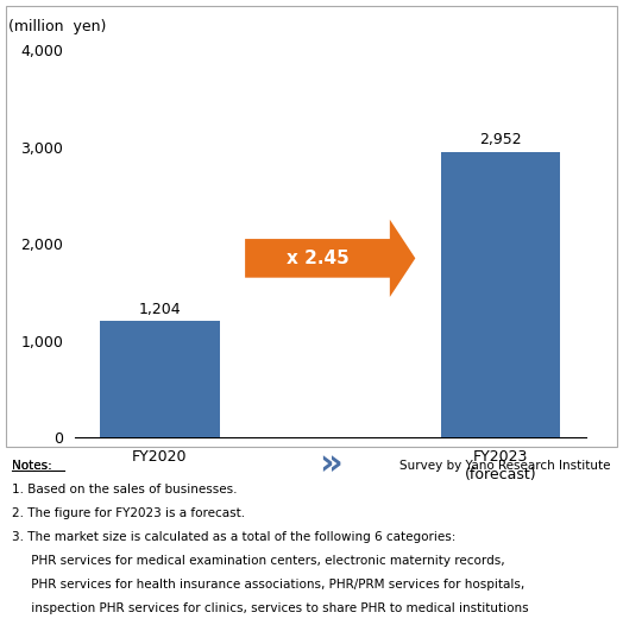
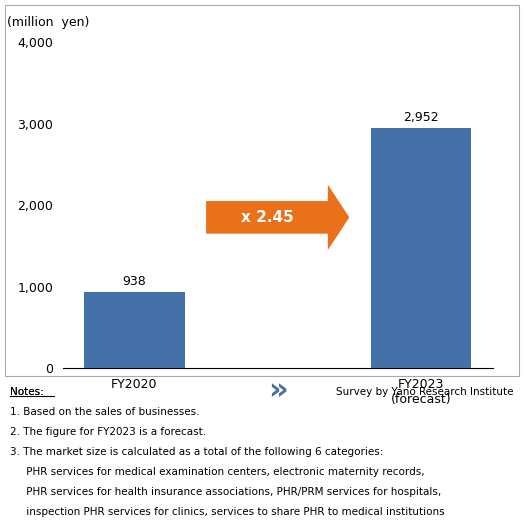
FY2020: 1,204 -> 938
